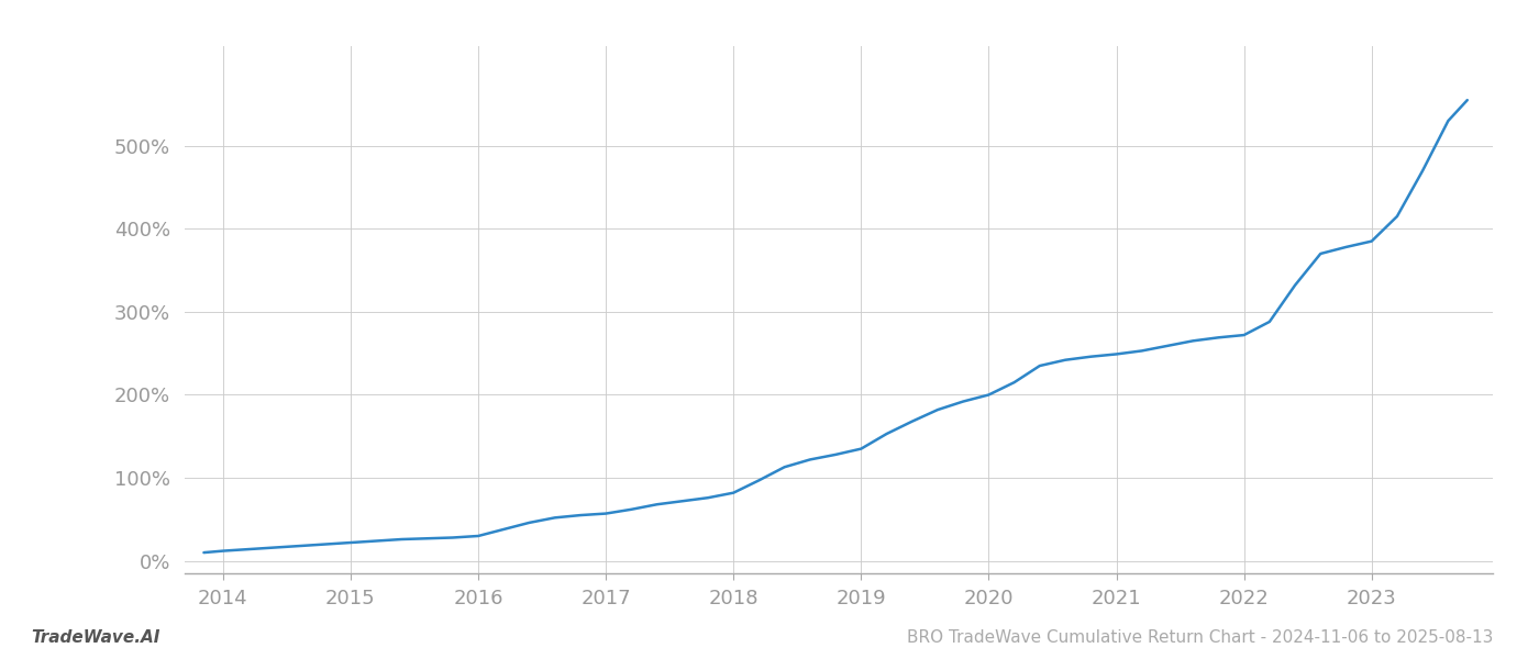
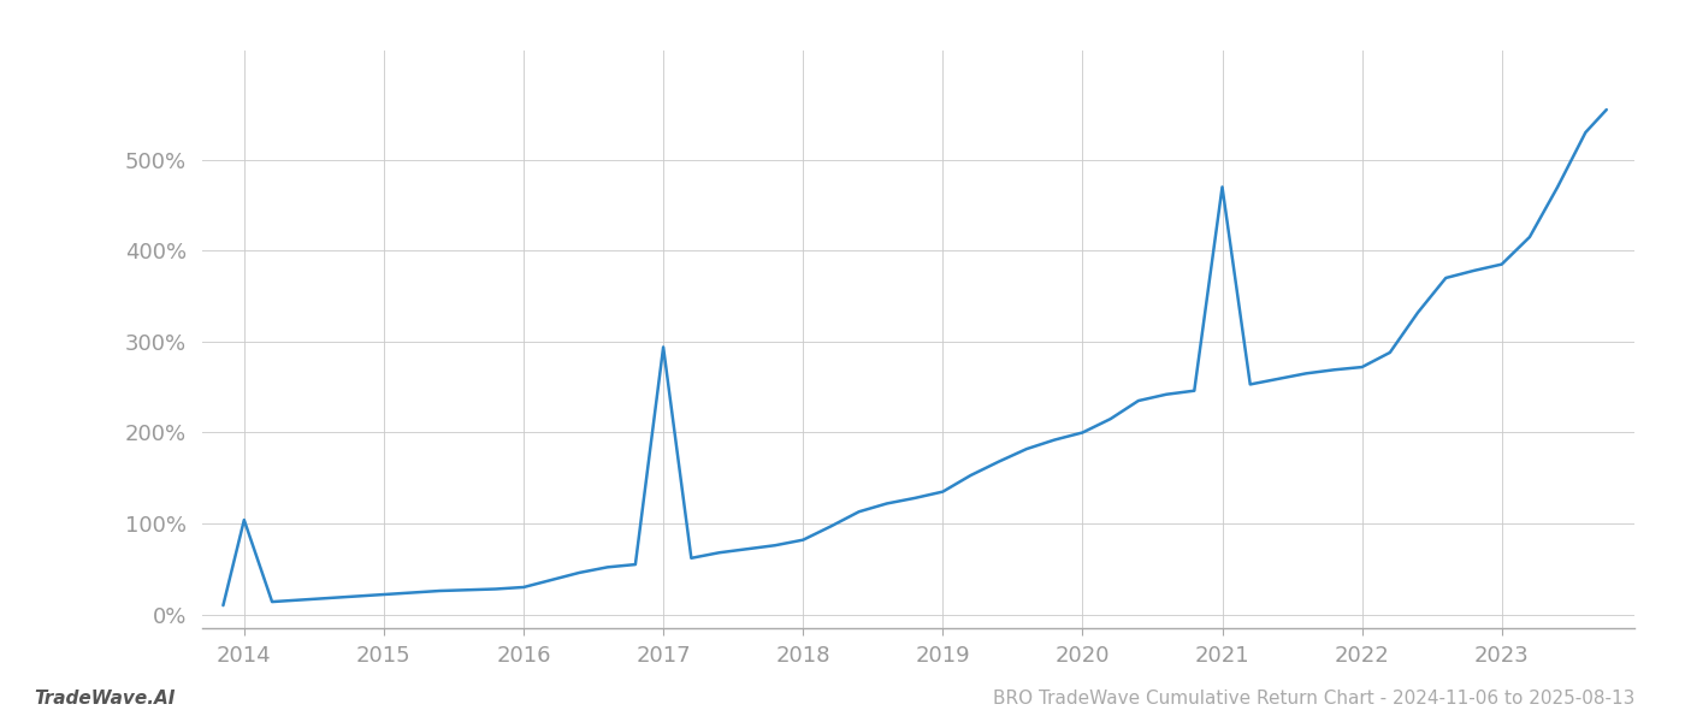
2014: 12% -> 104%
2017: 57% -> 294%
2021: 249% -> 470%
